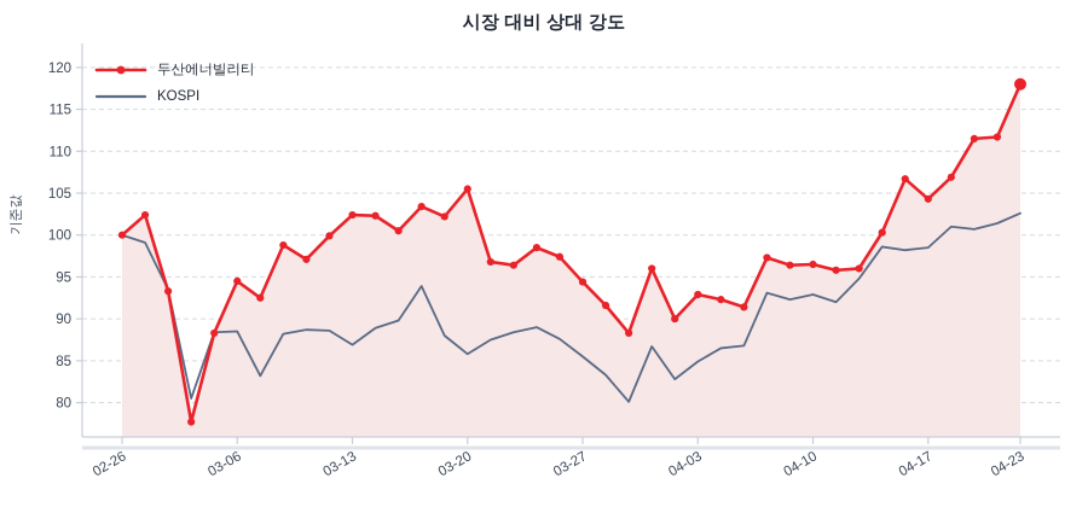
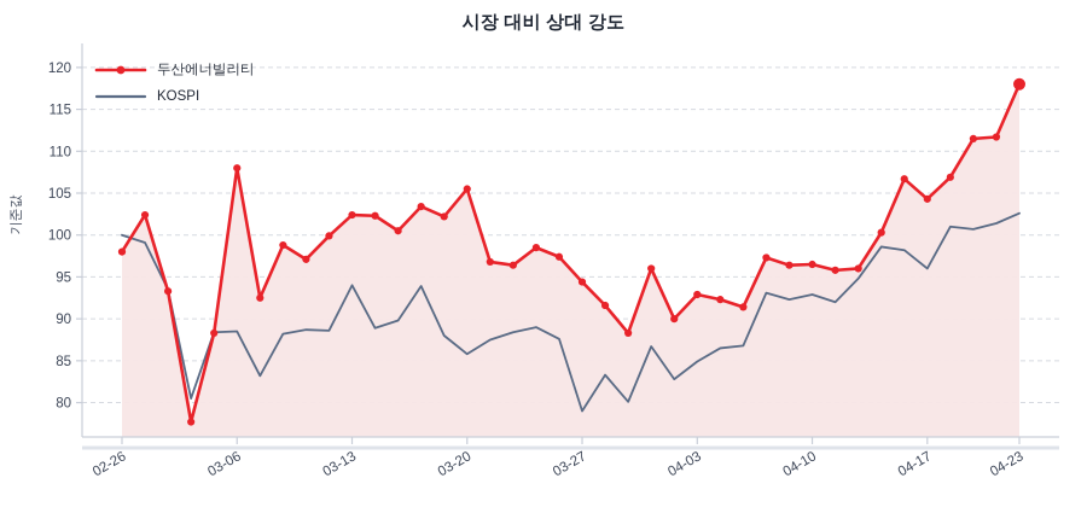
두산에너빌리티/02-26: 100 -> 98
두산에너빌리티/03-06: 94 -> 108
KOSPI/03-13: 87 -> 94
KOSPI/03-27: 86 -> 79
KOSPI/04-17: 98 -> 96
